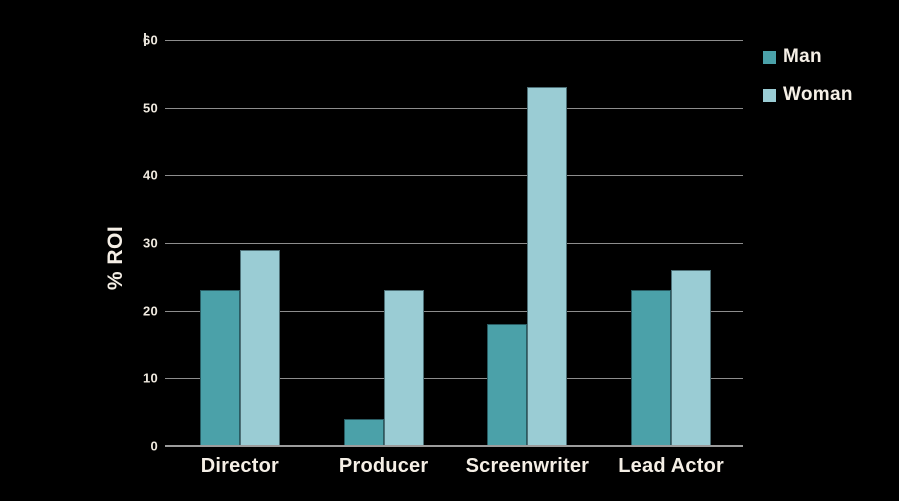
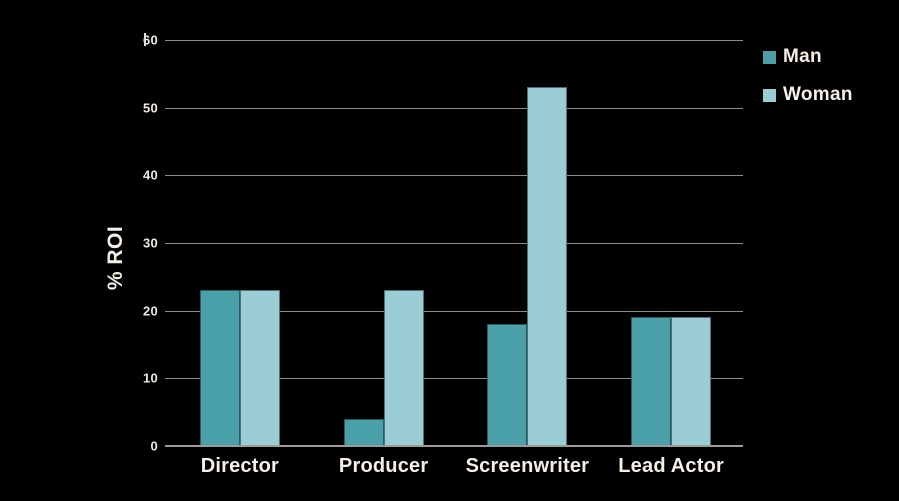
Woman/Director: 29 -> 23
Man/Lead Actor: 23 -> 19
Woman/Lead Actor: 26 -> 19
